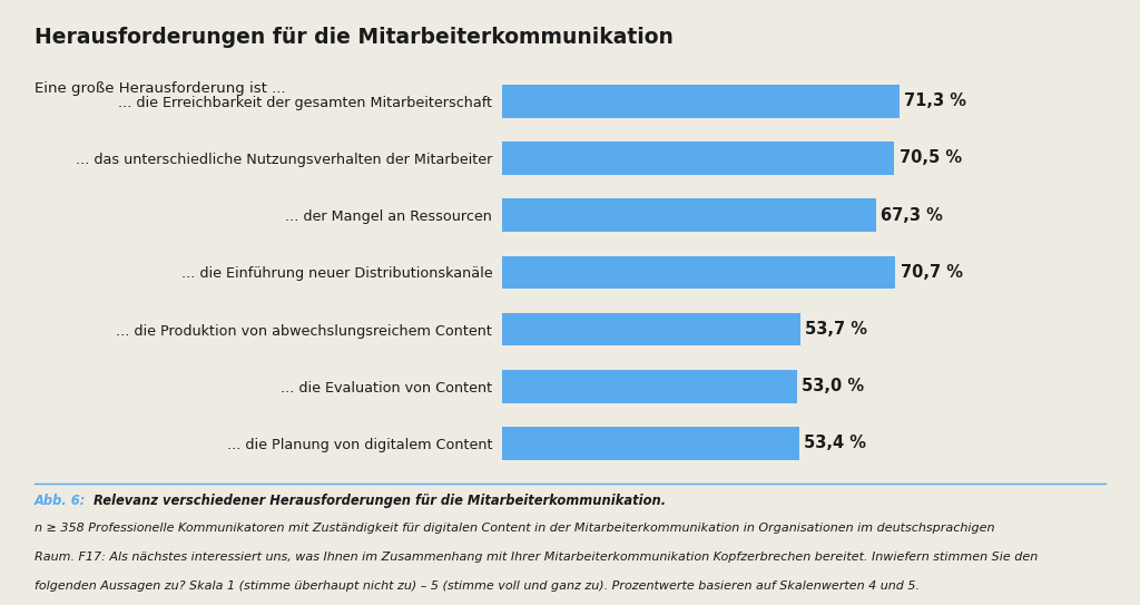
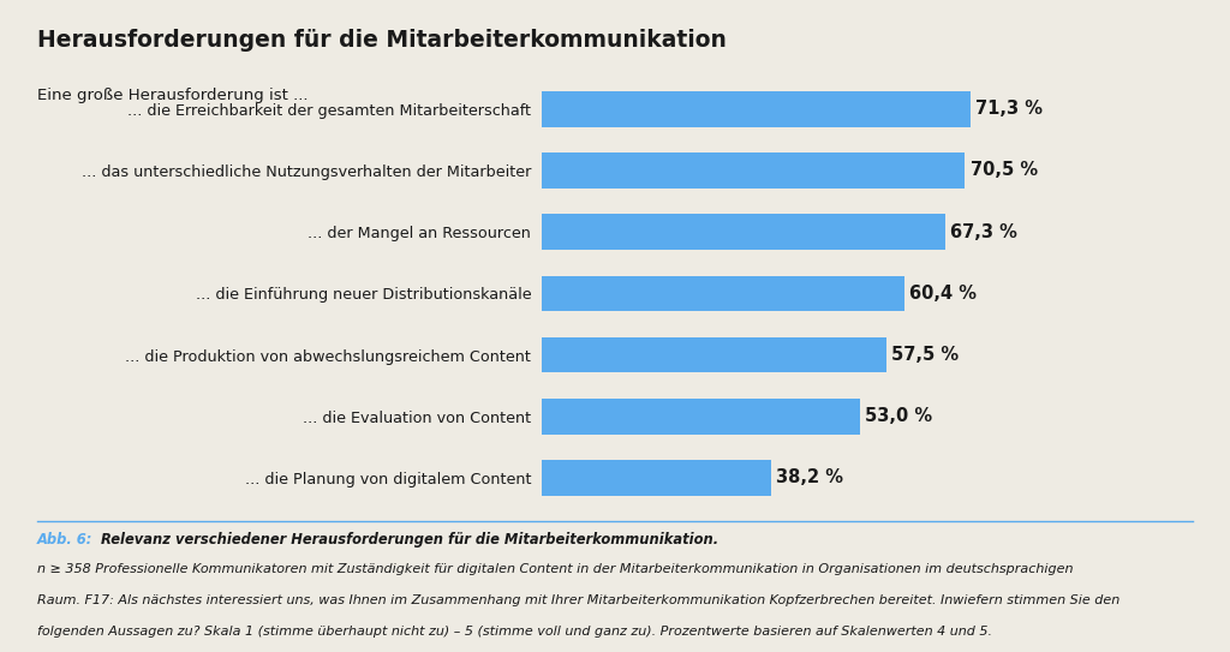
... die Einführung neuer Distributionskanäle: 70,7 -> 60,4
... die Produktion von abwechslungsreichem Content: 53,7 -> 57,5
... die Planung von digitalem Content: 53,4 -> 38,2
